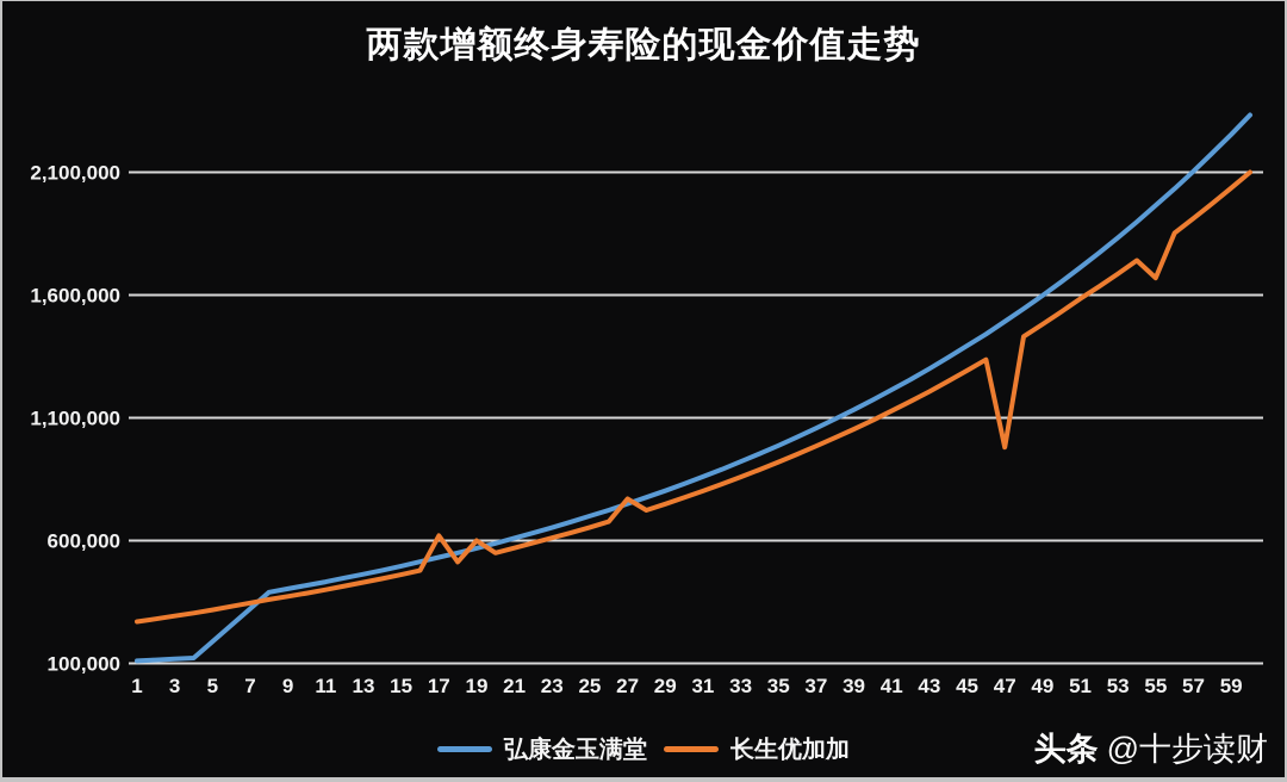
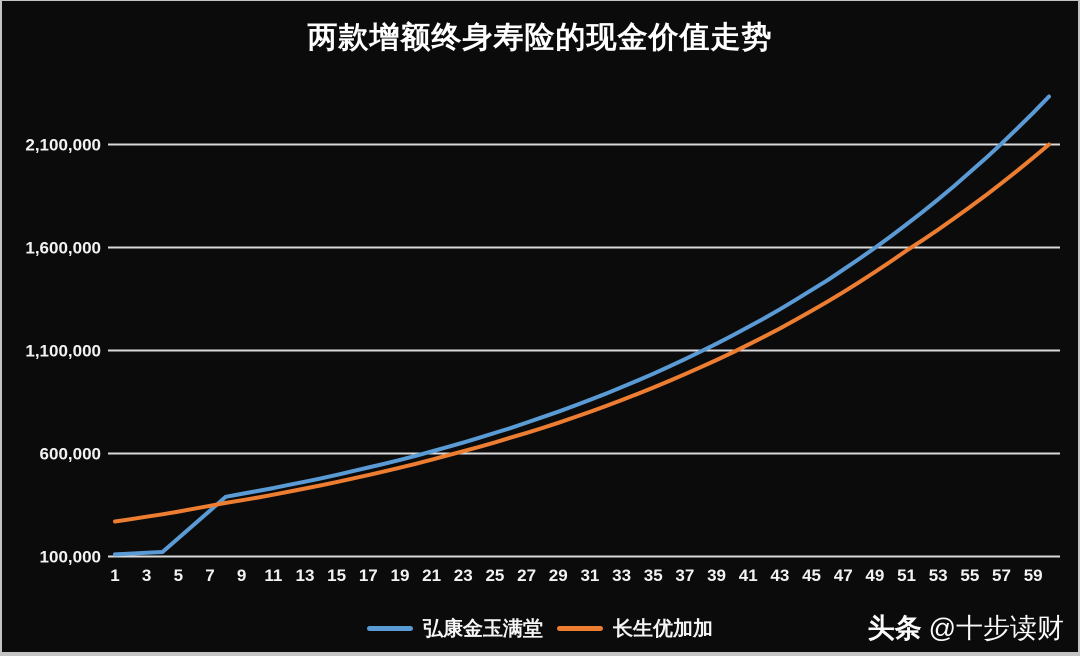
长生优加加/17: 620000 -> 500000
长生优加加/19: 600000 -> 530000
长生优加加/27: 770000 -> 700000
长生优加加/47: 980000 -> 1380000
长生优加加/55: 1670000 -> 1800000
